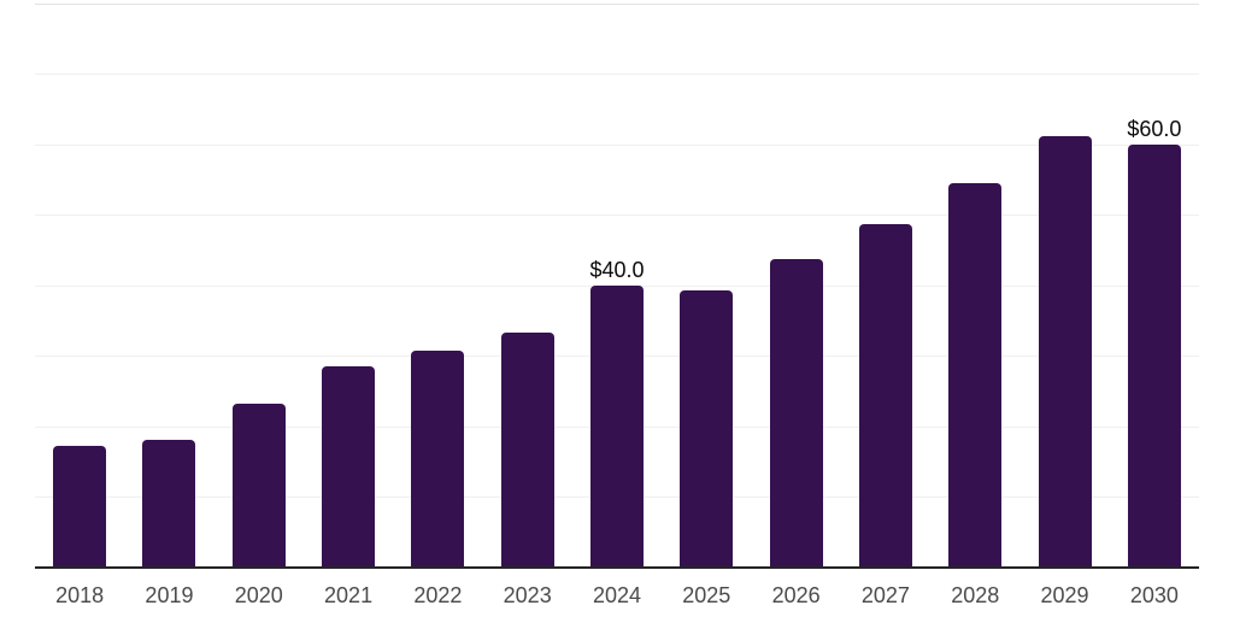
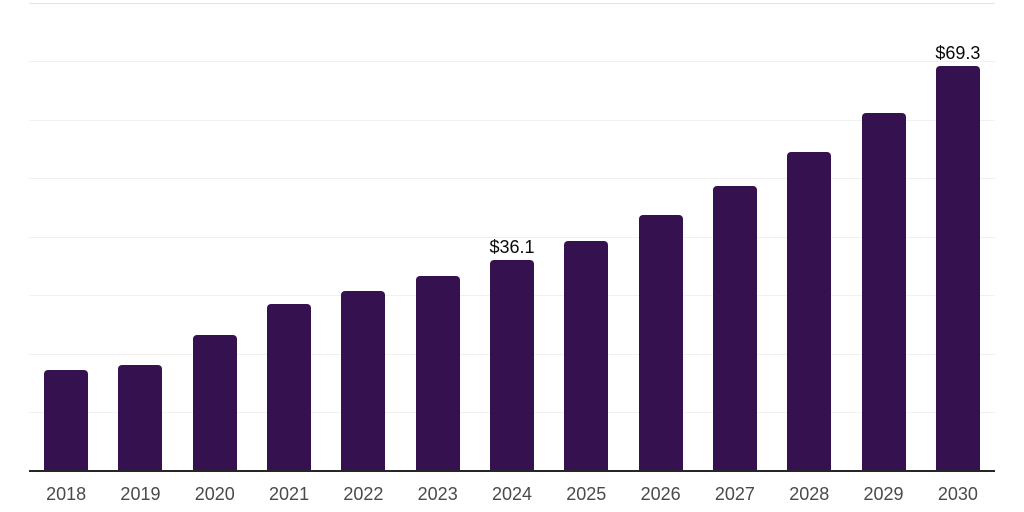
2024: $40.0 -> $36.1
2030: $60.0 -> $69.3
